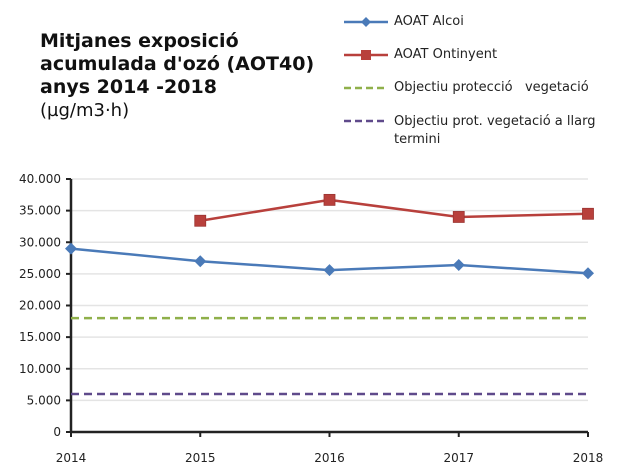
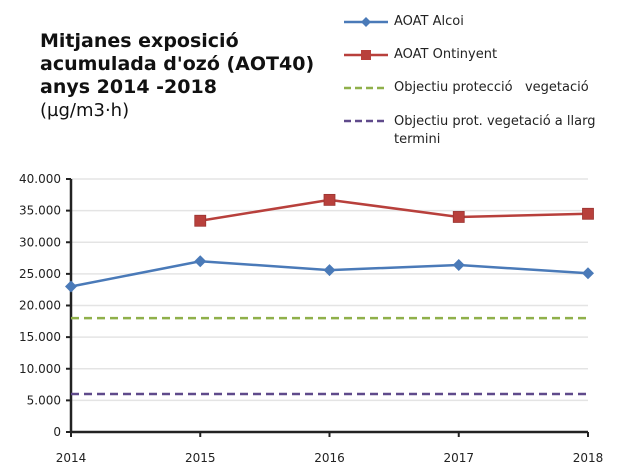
AOAT Alcoi/2014: 29000 -> 23000
